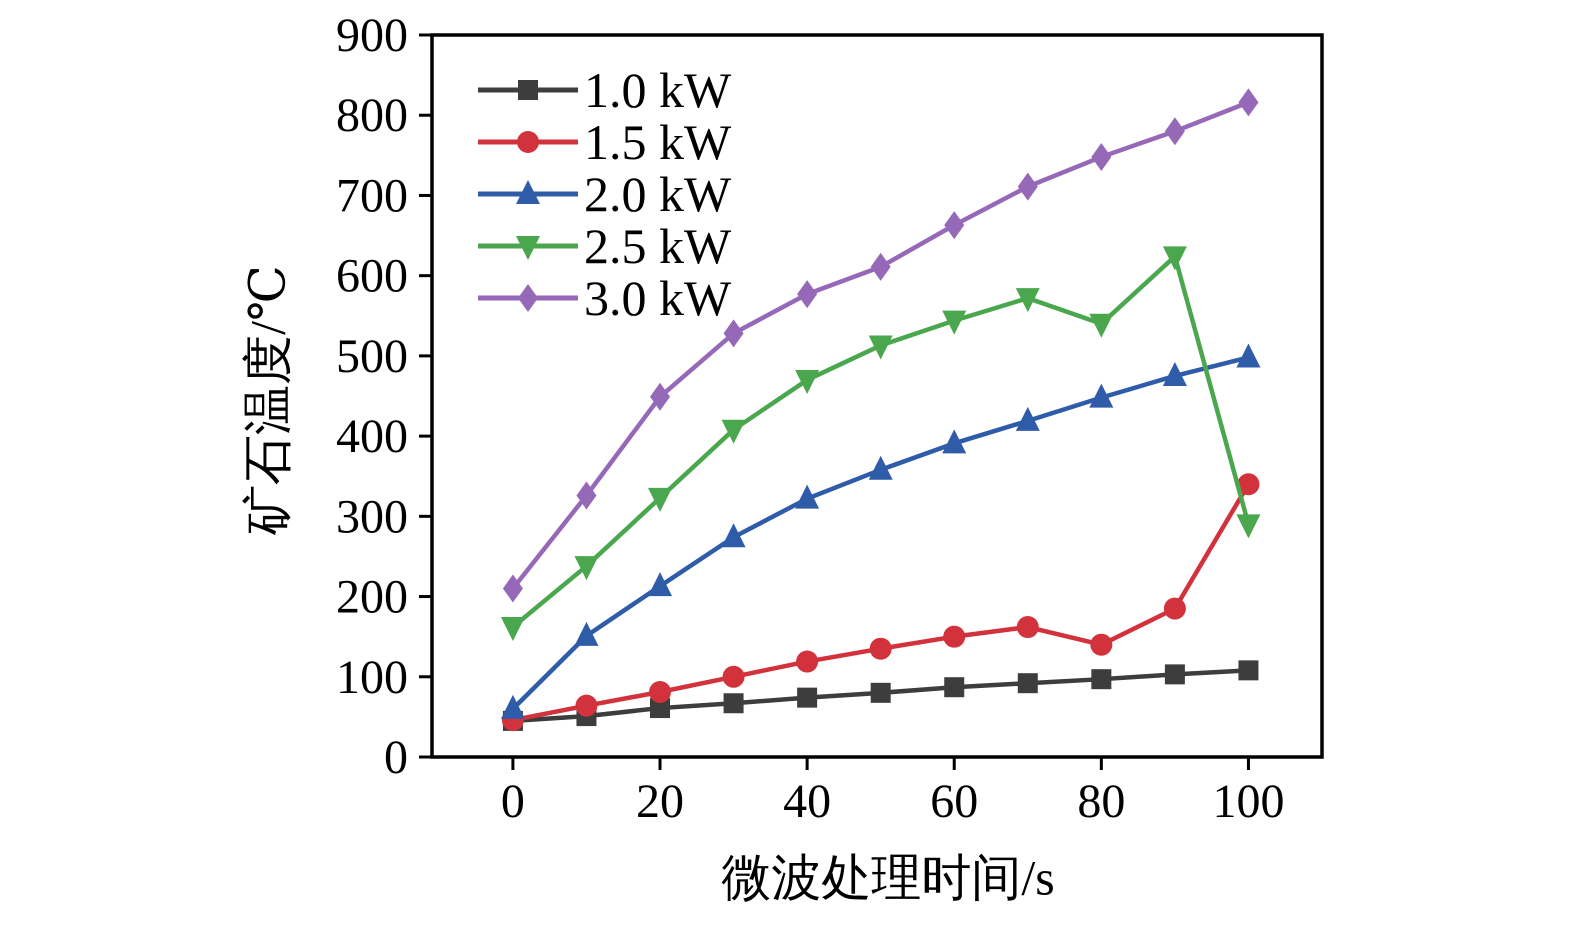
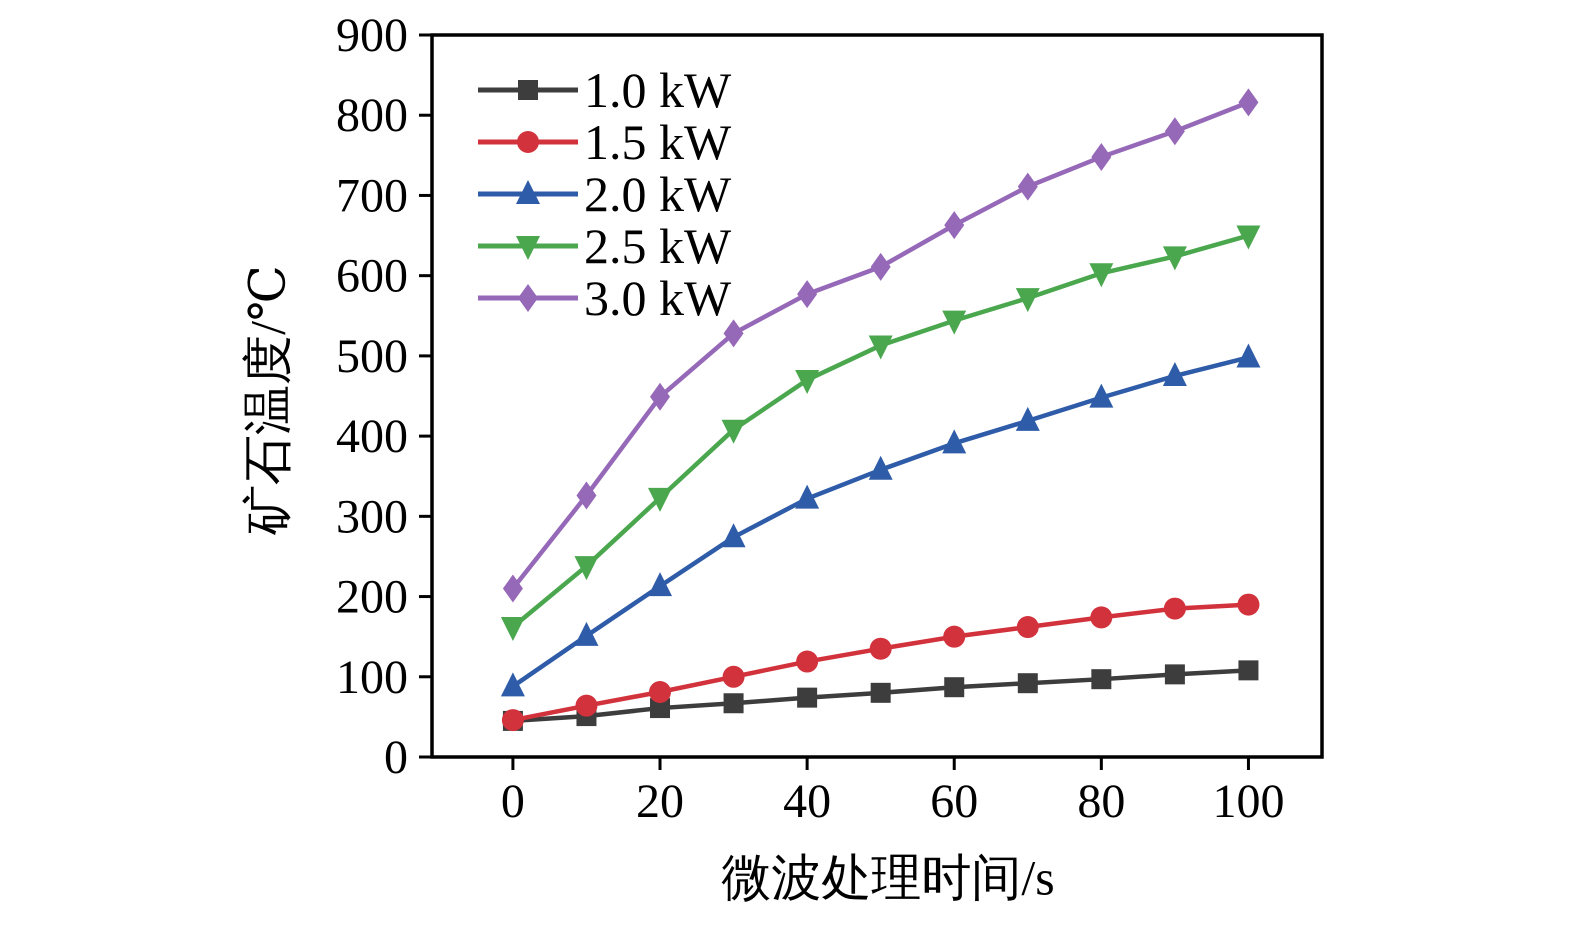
2.0 kW/0: 60 -> 90
1.5 kW/80: 140 -> 170
2.5 kW/80: 540 -> 600
1.5 kW/100: 340 -> 190
2.5 kW/100: 290 -> 650
